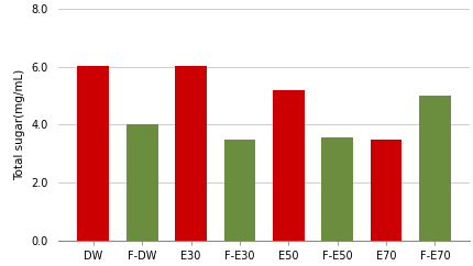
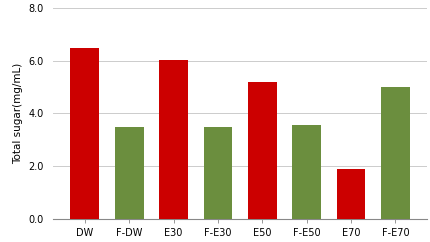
DW: 6.05 -> 6.50
F-DW: 4.00 -> 3.50
E70: 3.50 -> 1.90
